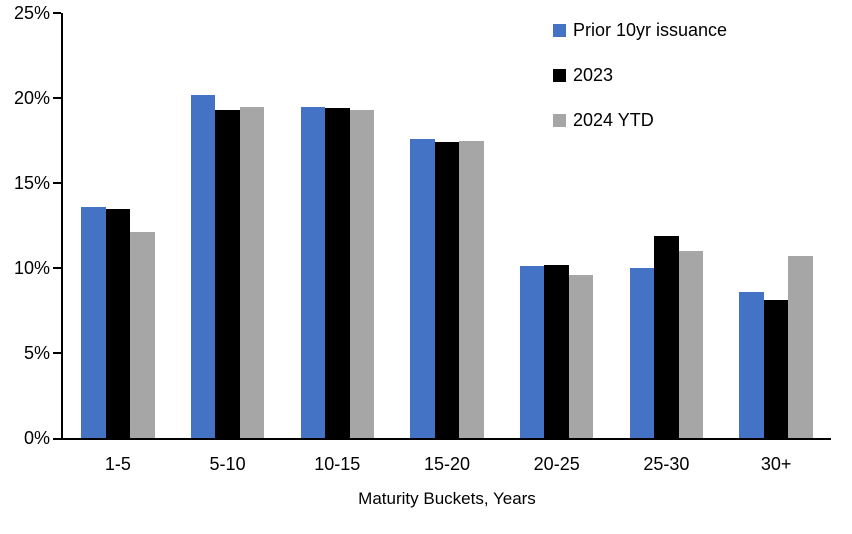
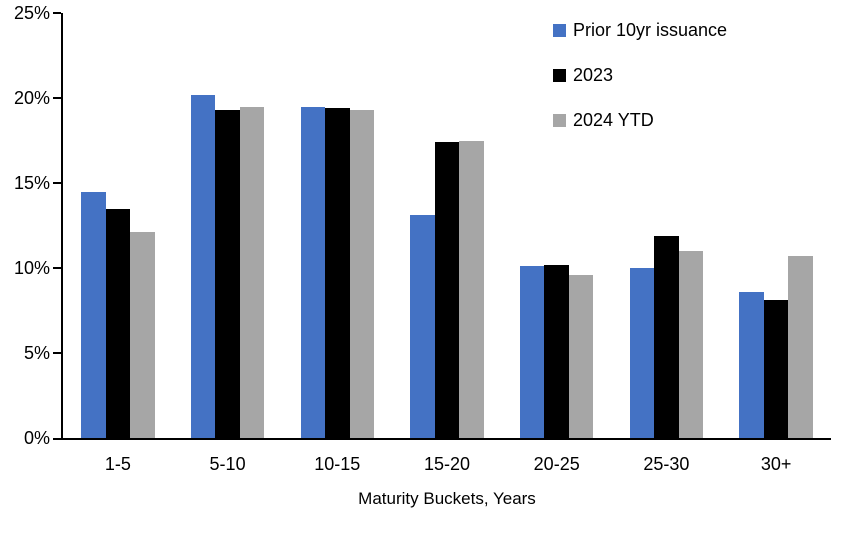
Prior 10yr issuance/1-5: 13.6% -> 14.5%
Prior 10yr issuance/15-20: 17.6% -> 13.1%
